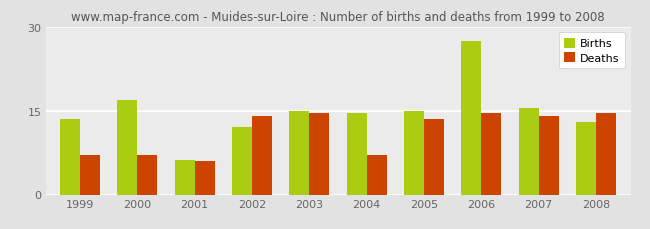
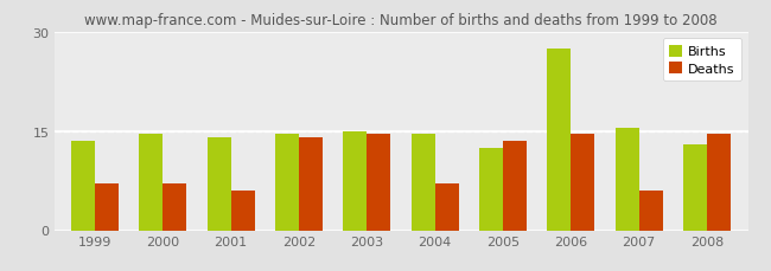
Births/2000: 16.8 -> 14.5
Births/2001: 6.2 -> 14.0
Births/2002: 12.0 -> 14.5
Births/2005: 15.0 -> 12.5
Deaths/2007: 14.0 -> 6.0
